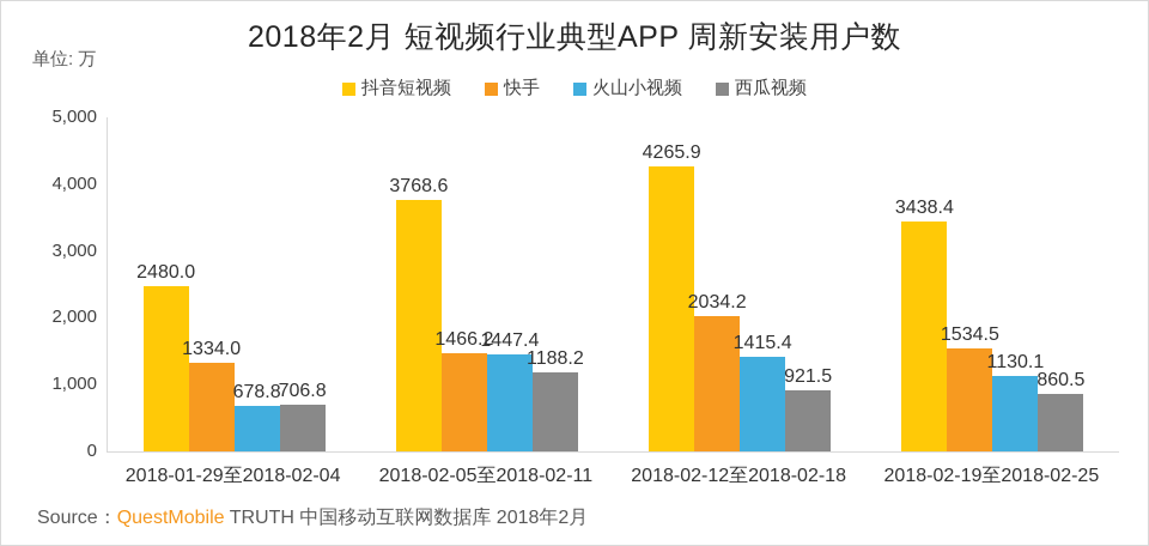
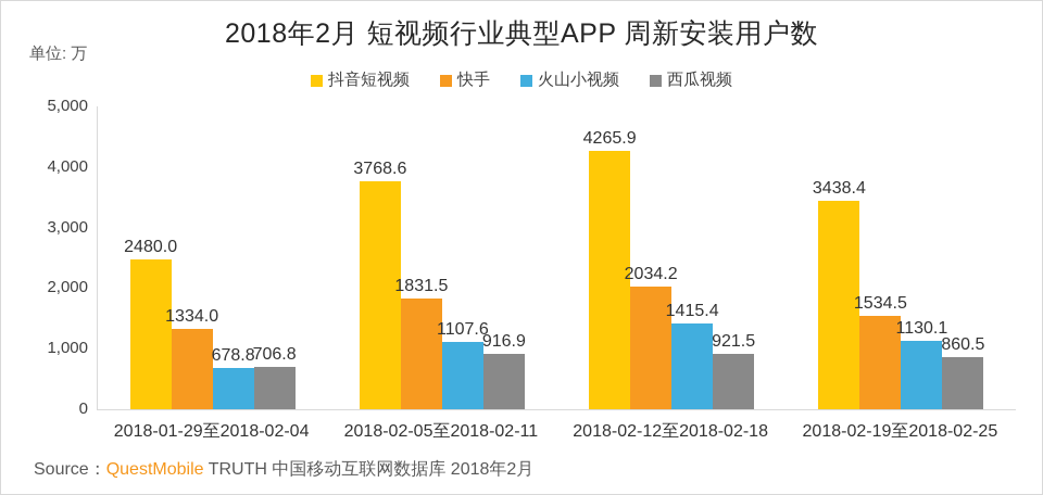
快手/2018-02-05至2018-02-11: 1466.2 -> 1831.5
火山小视频/2018-02-05至2018-02-11: 1447.4 -> 1107.6
西瓜视频/2018-02-05至2018-02-11: 1188.2 -> 916.9
